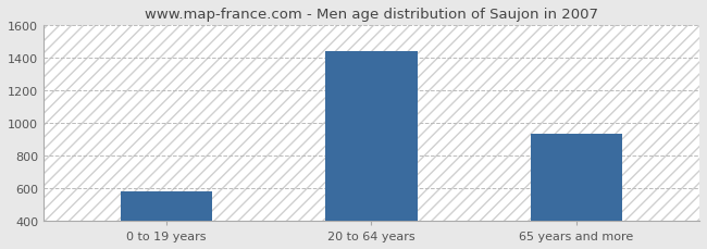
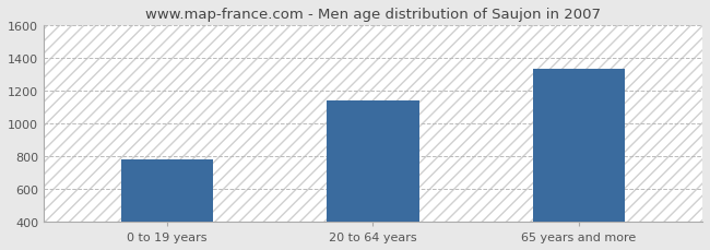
0 to 19 years: 580 -> 780
20 to 64 years: 1440 -> 1140
65 years and more: 930 -> 1330
